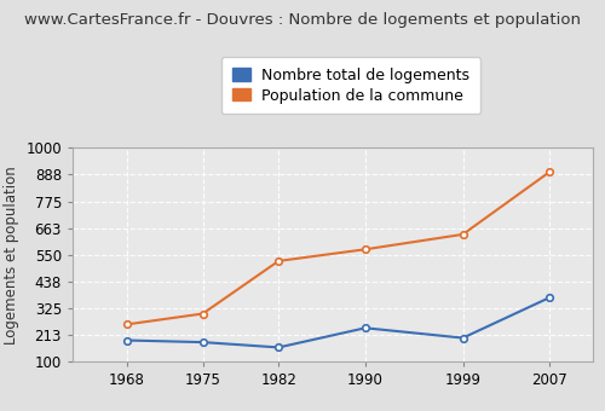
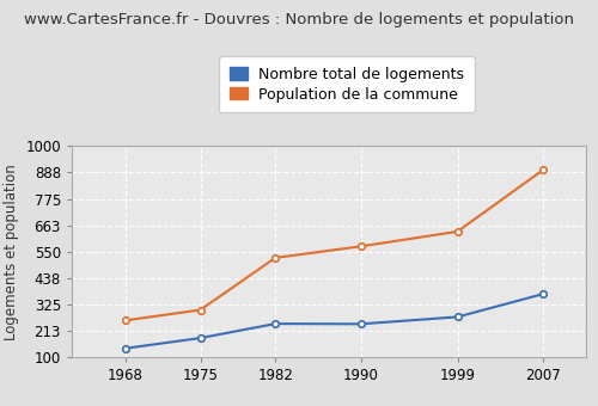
Nombre total de logements/1968: 190 -> 140
Nombre total de logements/1982: 160 -> 240
Nombre total de logements/1999: 200 -> 270
